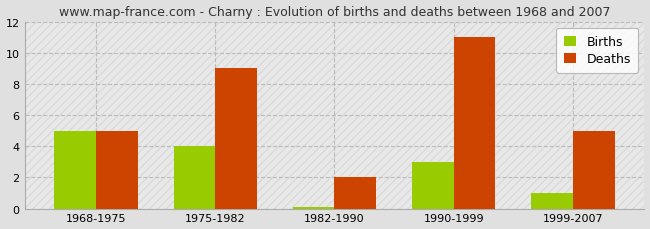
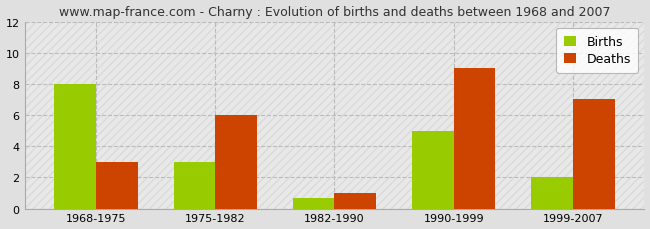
Births/1968-1975: 5.0 -> 8.0
Deaths/1968-1975: 5 -> 3
Births/1975-1982: 4.0 -> 3.0
Deaths/1975-1982: 9 -> 6
Births/1982-1990: 0.1 -> 0.7
Deaths/1982-1990: 2 -> 1
Births/1990-1999: 3.0 -> 5.0
Deaths/1990-1999: 11 -> 9
Births/1999-2007: 1.0 -> 2.0
Deaths/1999-2007: 5 -> 7
